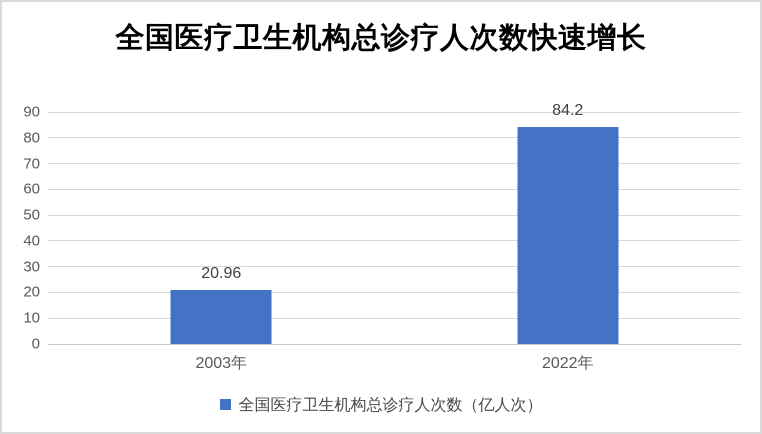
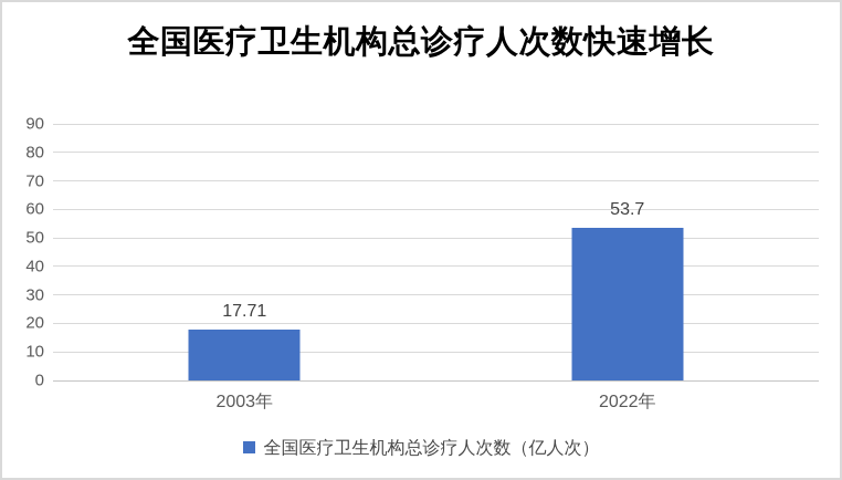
2003年: 20.96 -> 17.71
2022年: 84.2 -> 53.7
